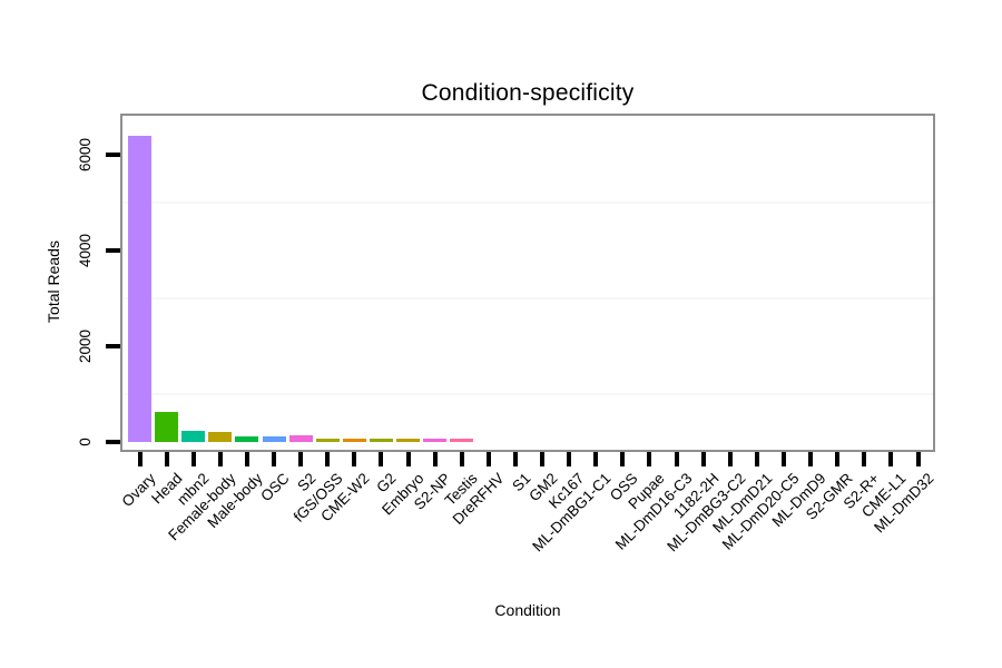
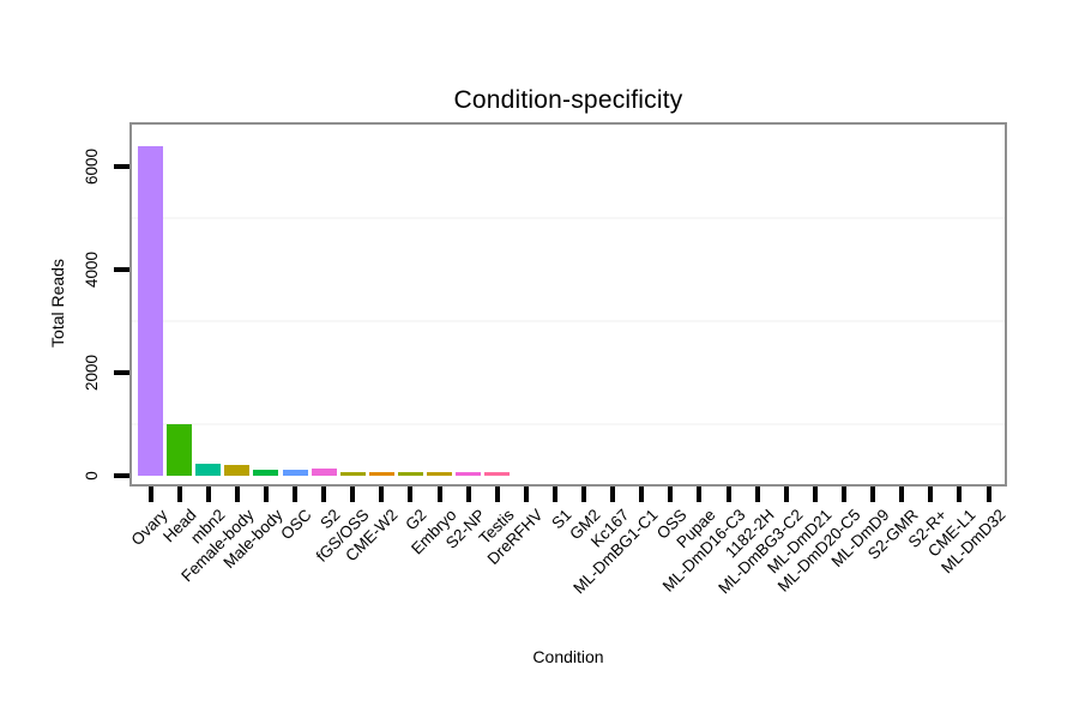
Head: 600 -> 1000
